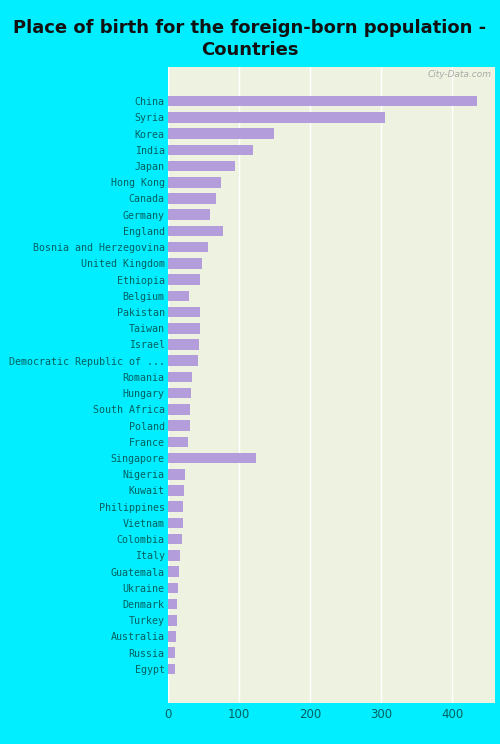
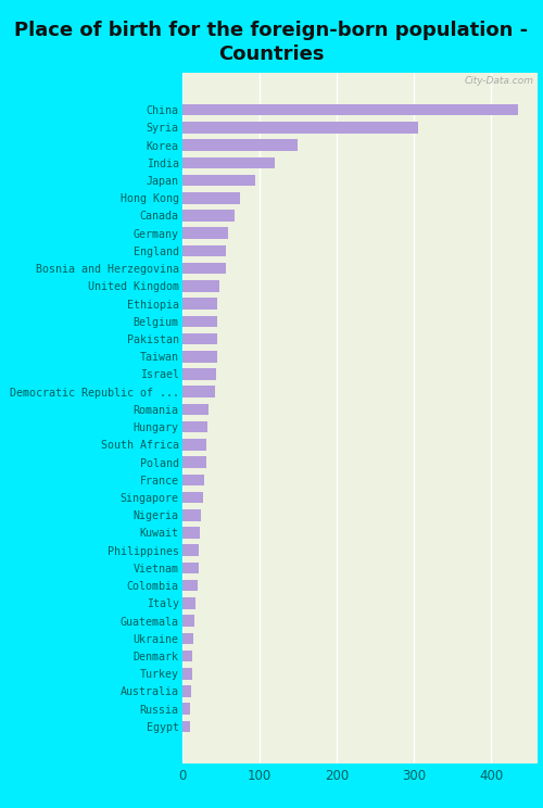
England: 78 -> 57
Belgium: 30 -> 45
Singapore: 124 -> 28
